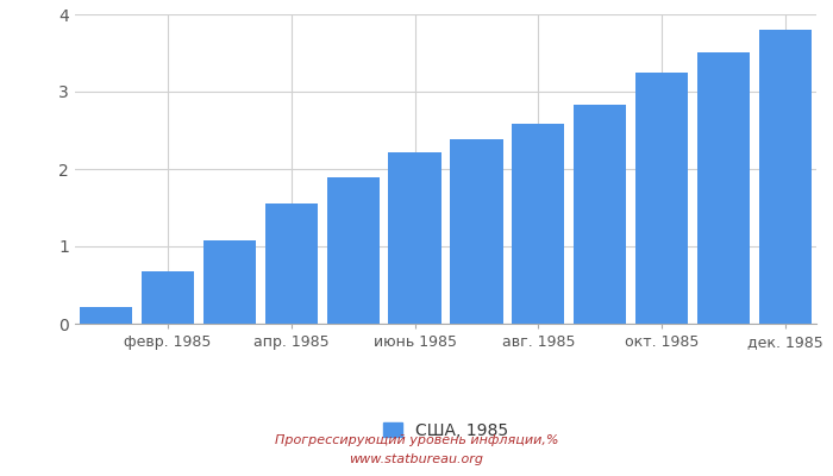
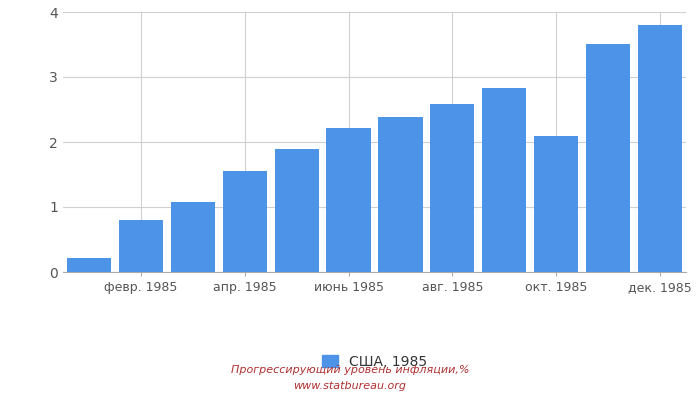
февр. 1985: 0.68 -> 0.80
окт. 1985: 3.24 -> 2.10
